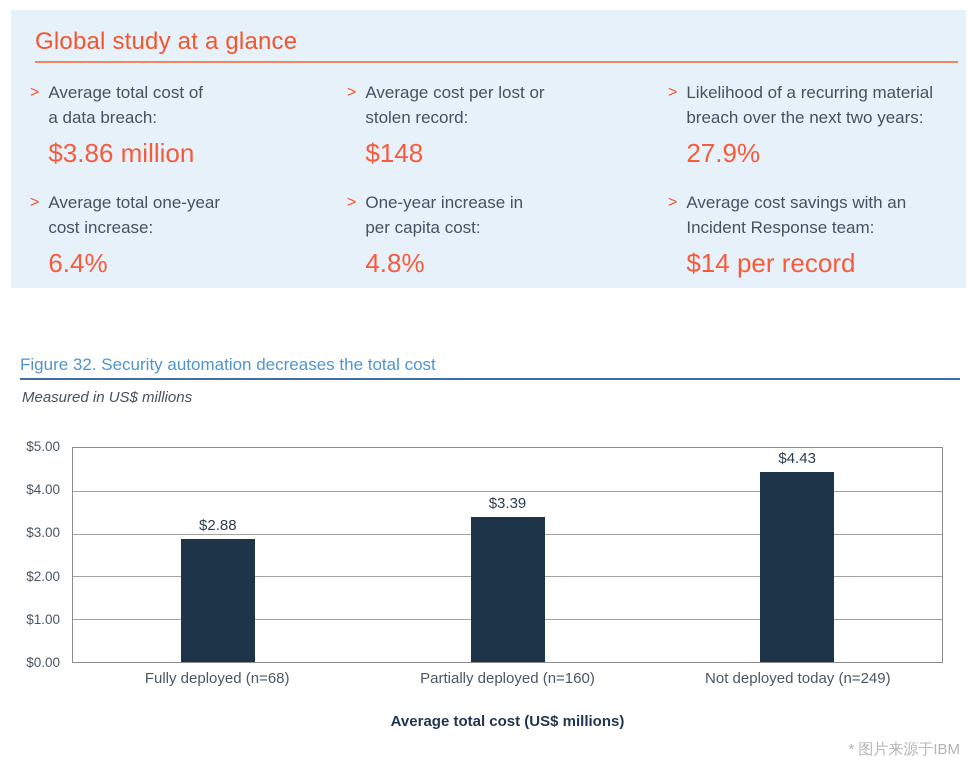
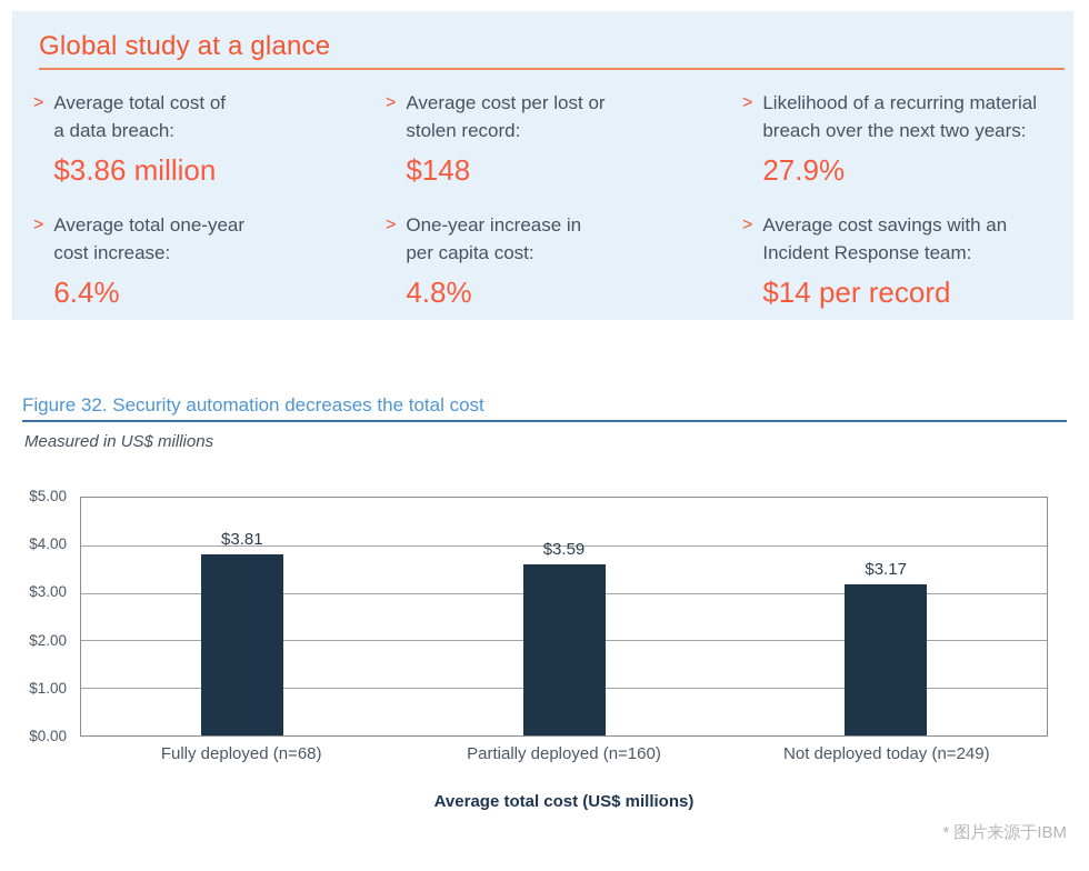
Fully deployed (n=68): $2.88 -> $3.81
Partially deployed (n=160): $3.39 -> $3.59
Not deployed today (n=249): $4.43 -> $3.17
